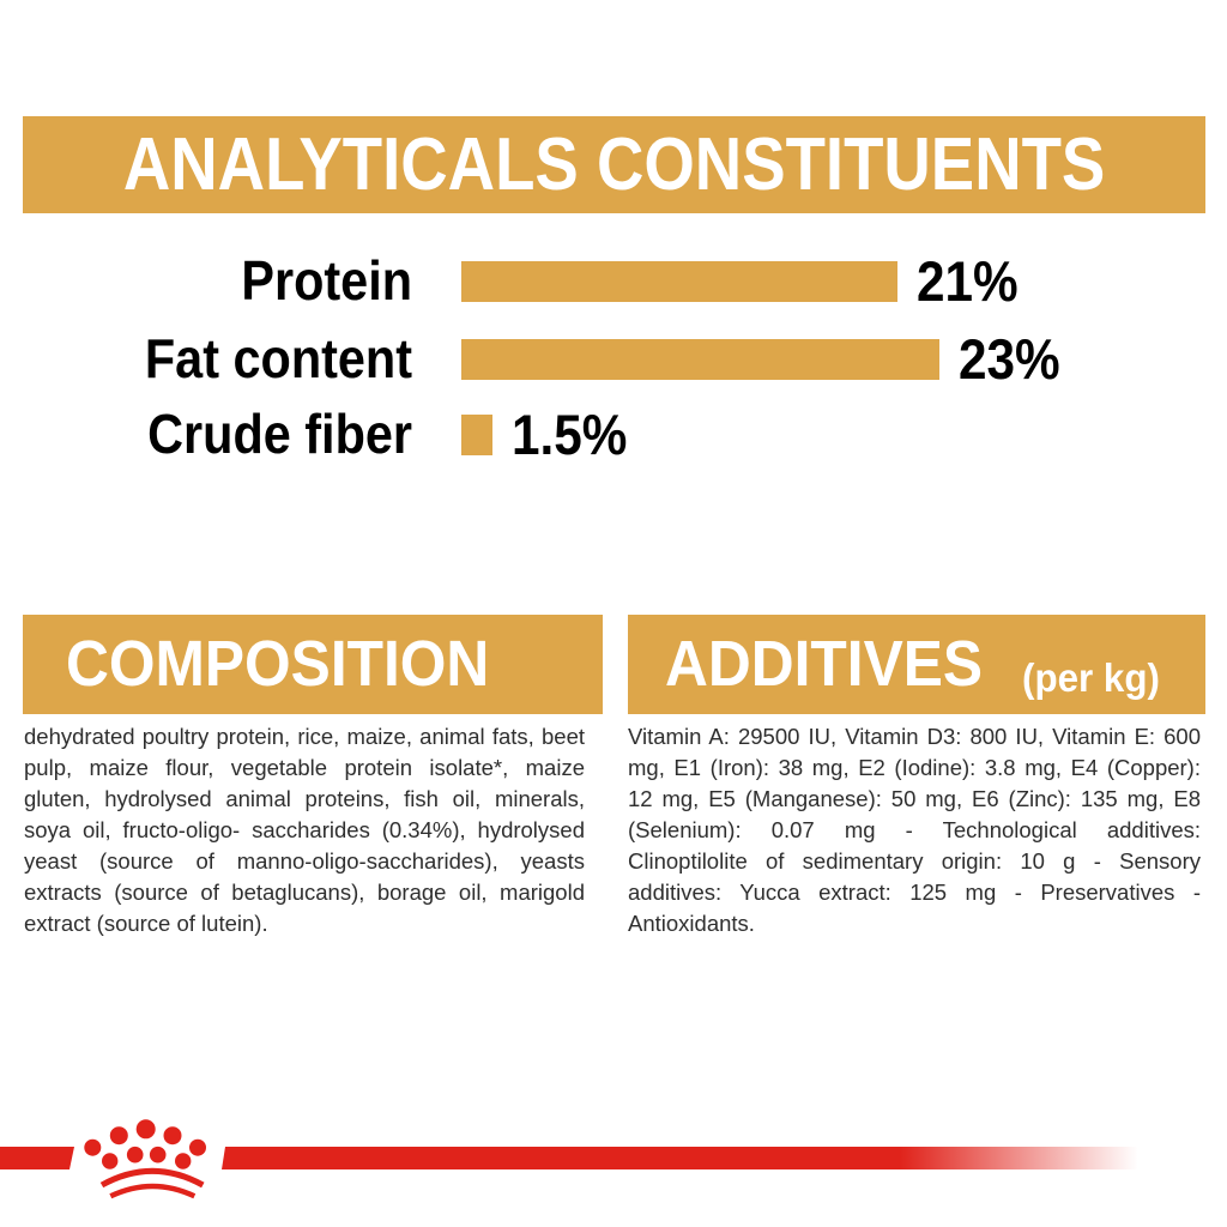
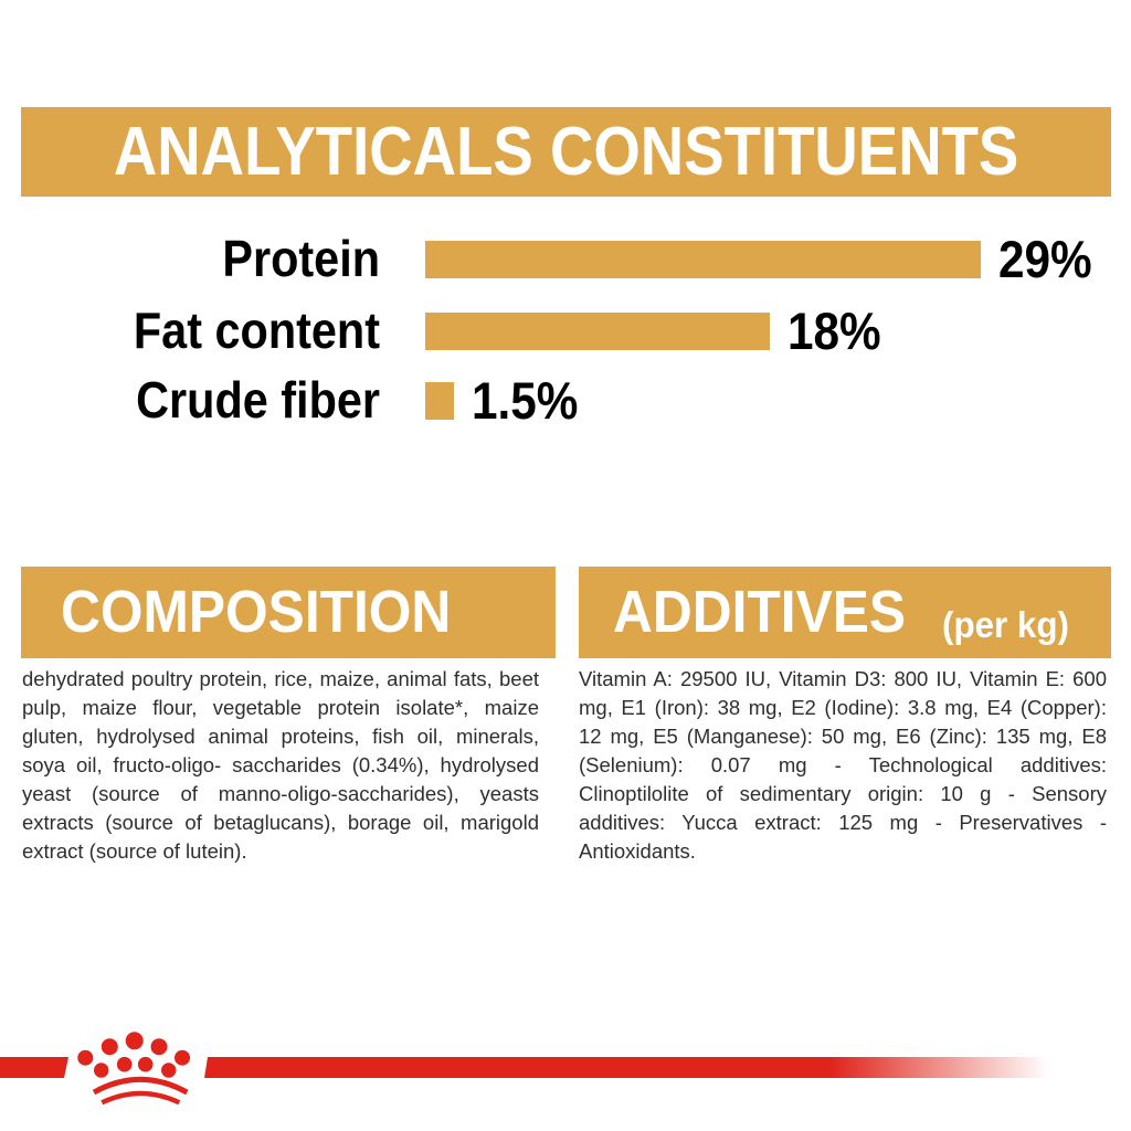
Protein: 21% -> 29%
Fat content: 23% -> 18%
